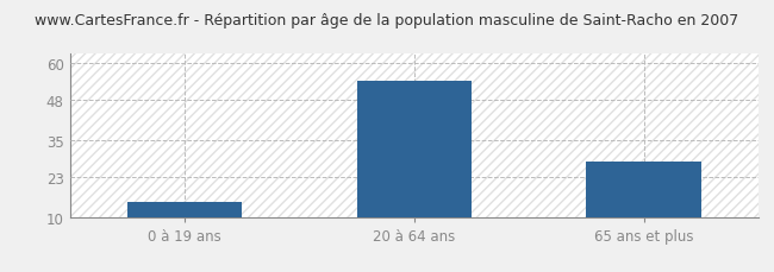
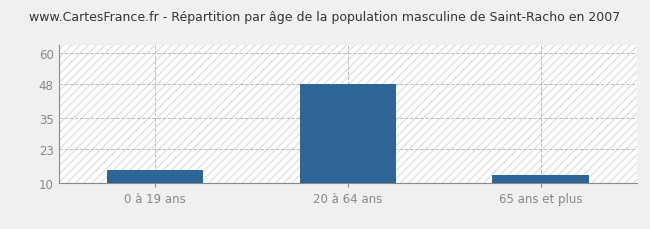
20 à 64 ans: 54 -> 48
65 ans et plus: 28 -> 13
